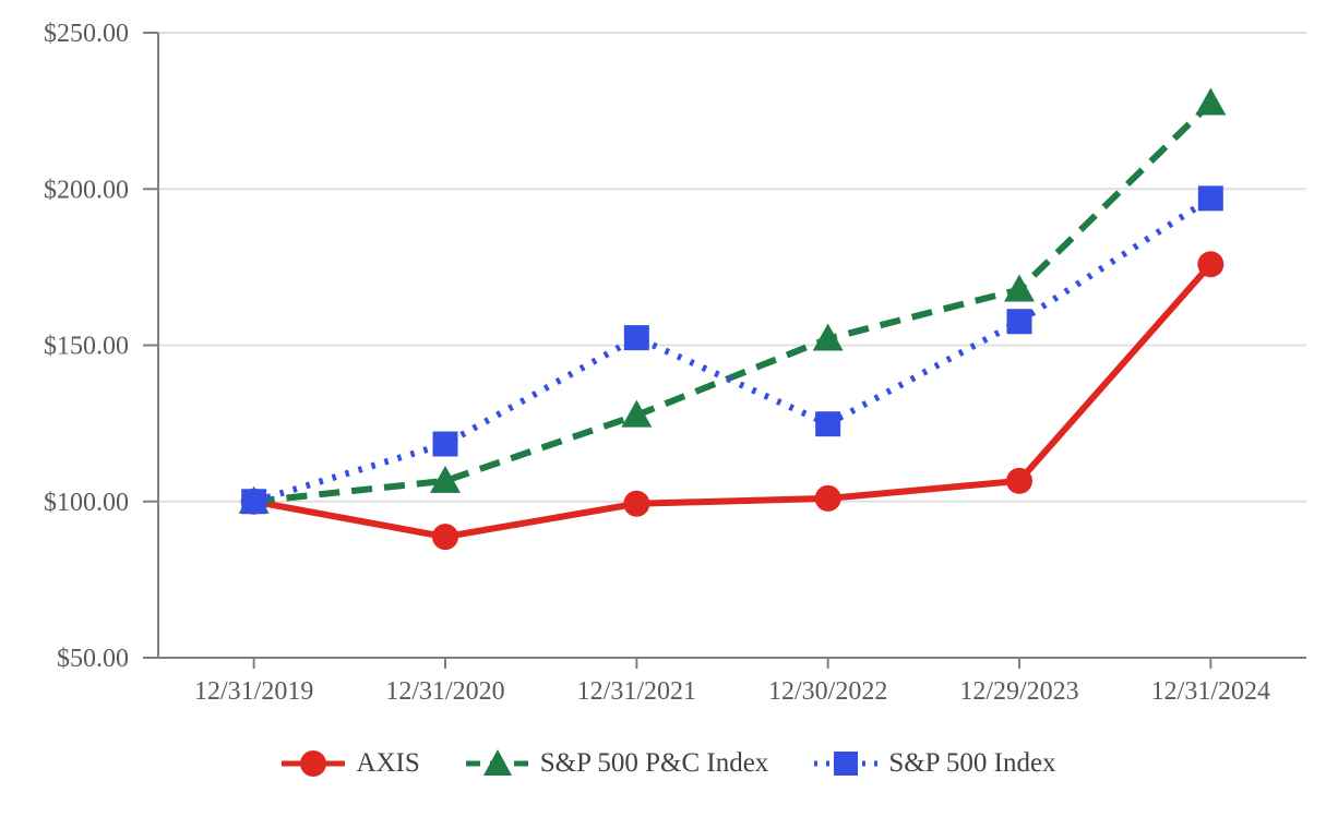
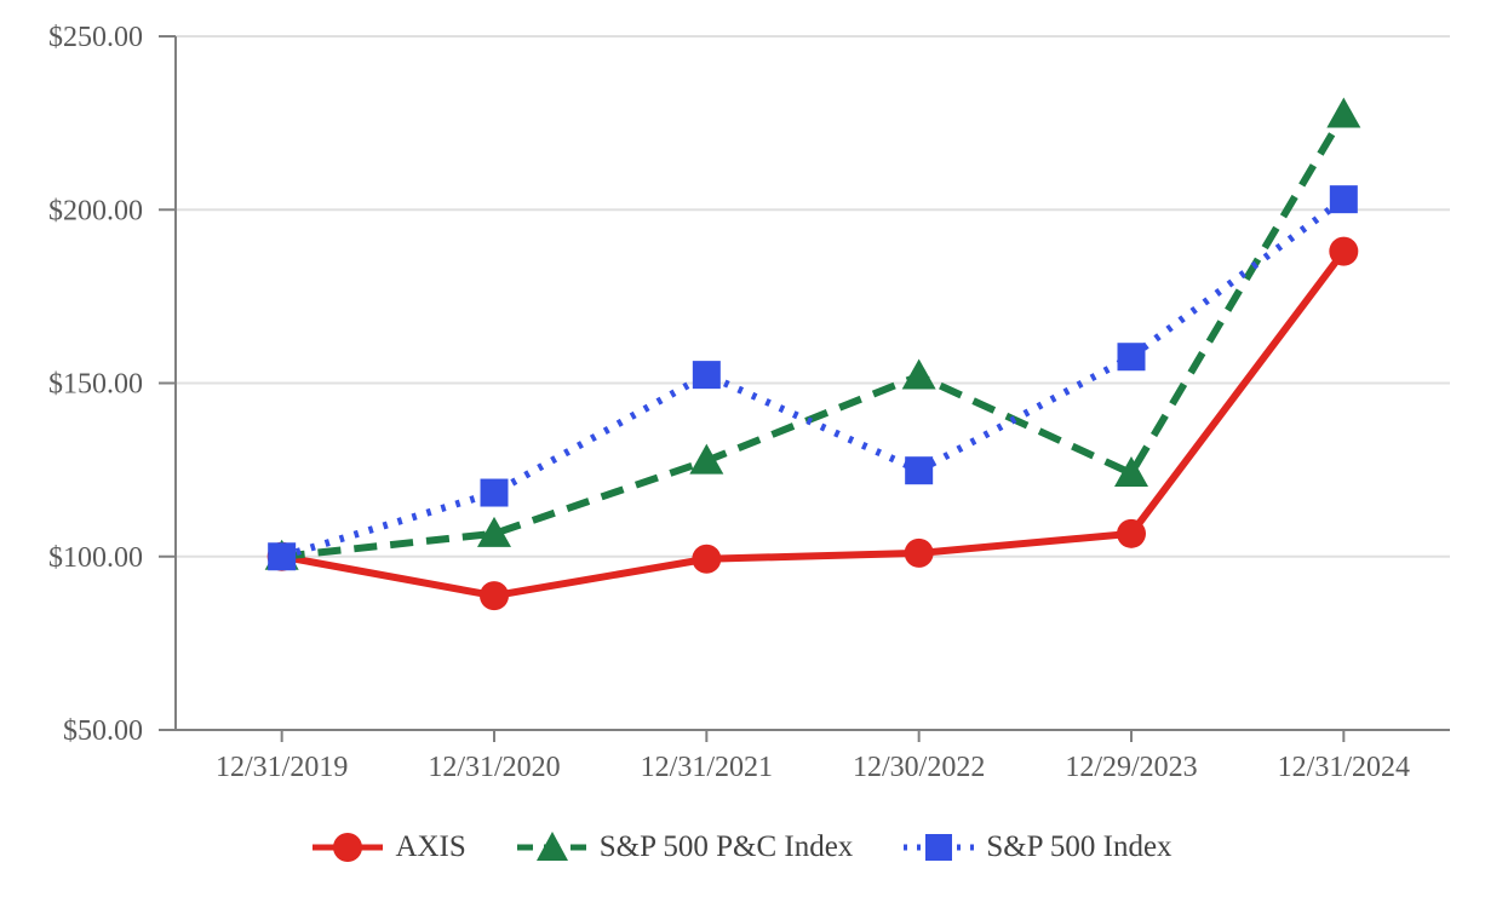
S&P 500 P&C Index/12/29/2023: $168 -> $124
AXIS/12/31/2024: $176 -> $188
S&P 500 Index/12/31/2024: $197 -> $203
